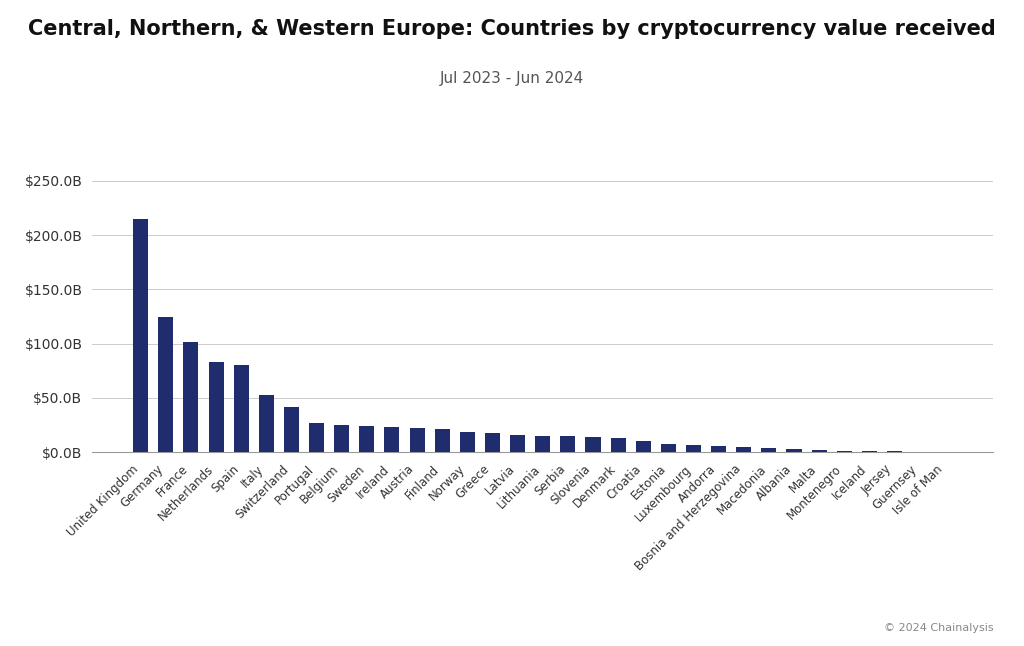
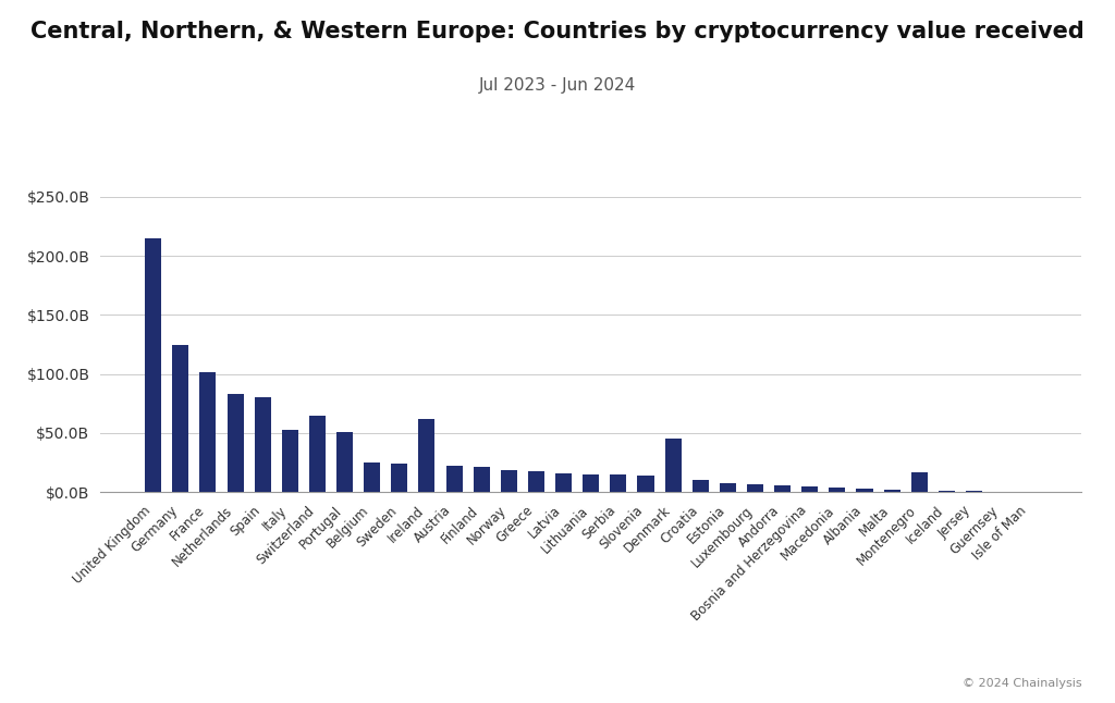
Switzerland: $42B -> $65B
Portugal: $27B -> $51B
Ireland: $23B -> $62B
Denmark: $13B -> $45B
Montenegro: $2B -> $17B
